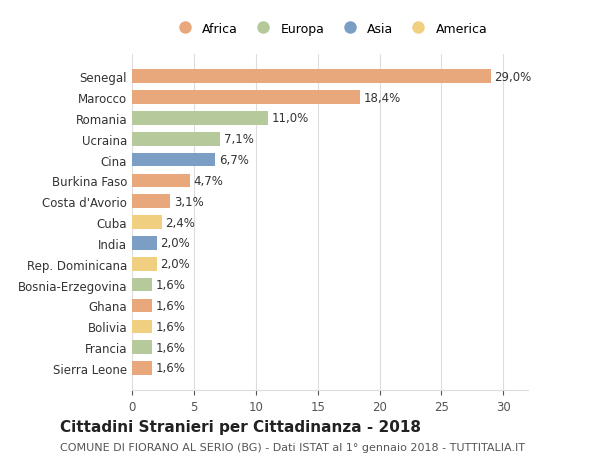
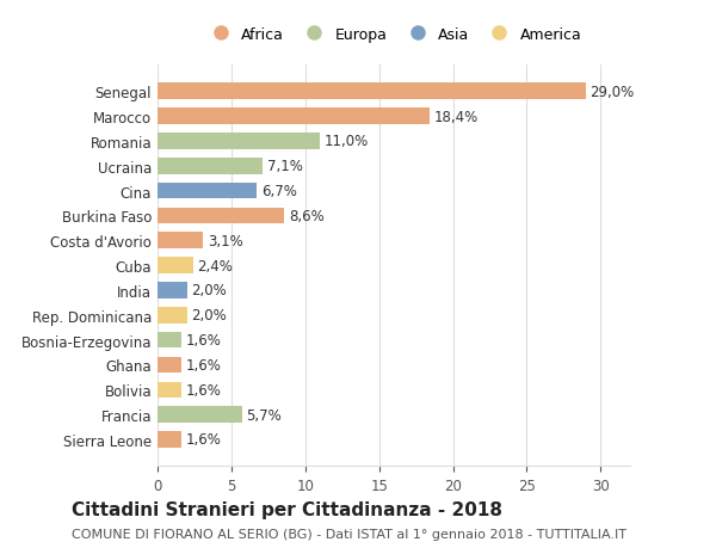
Burkina Faso: 4,7% -> 8,6%
Francia: 1,6% -> 5,7%
